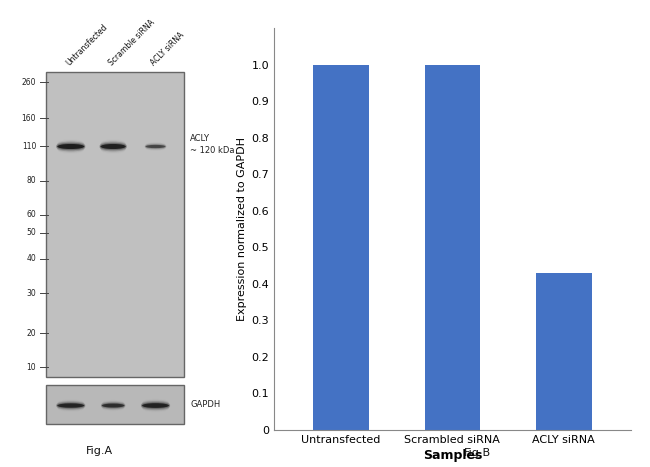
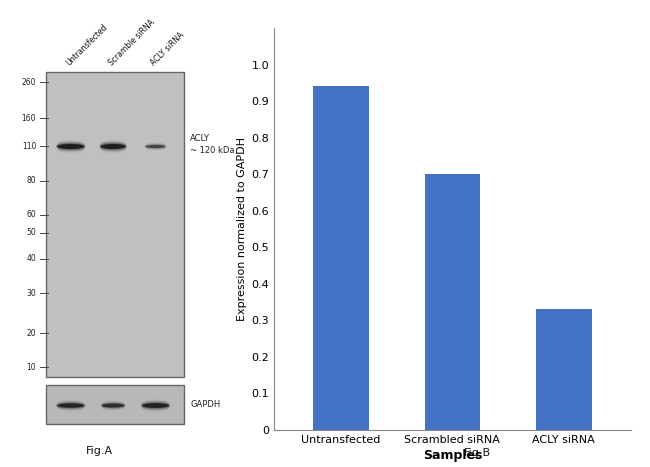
Untransfected: 1.00 -> 0.94
Scrambled siRNA: 1.00 -> 0.70
ACLY siRNA: 0.43 -> 0.33
